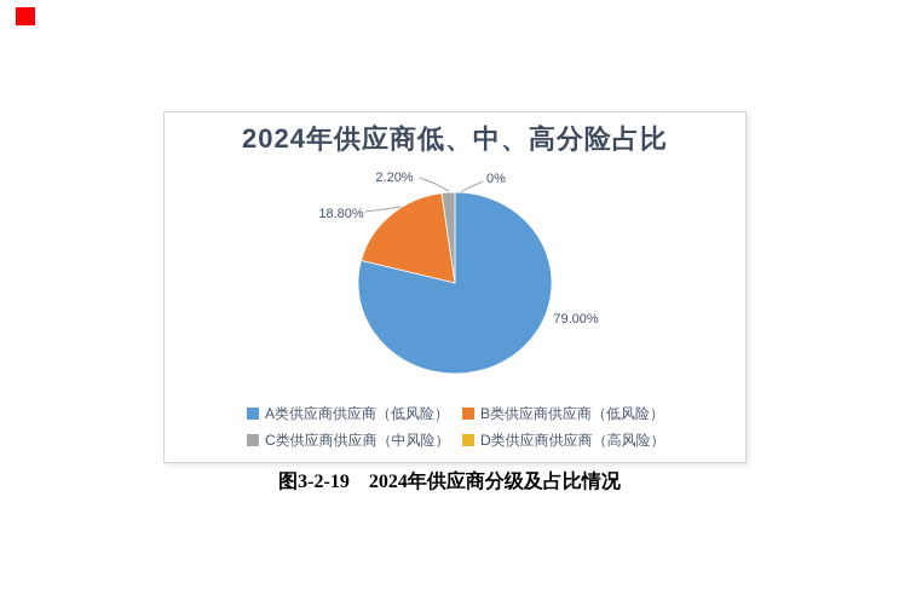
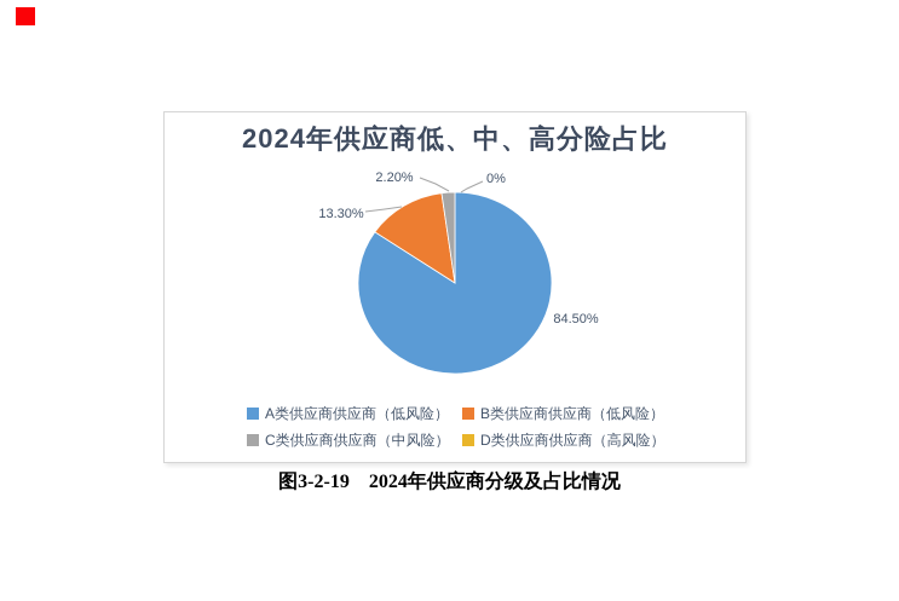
A类供应商供应商（低风险）: 79.00% -> 84.50%
B类供应商供应商（低风险）: 18.80% -> 13.30%
